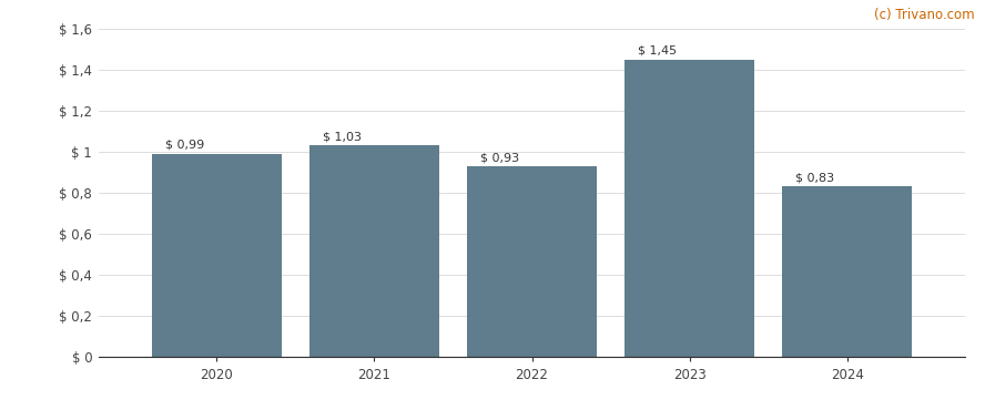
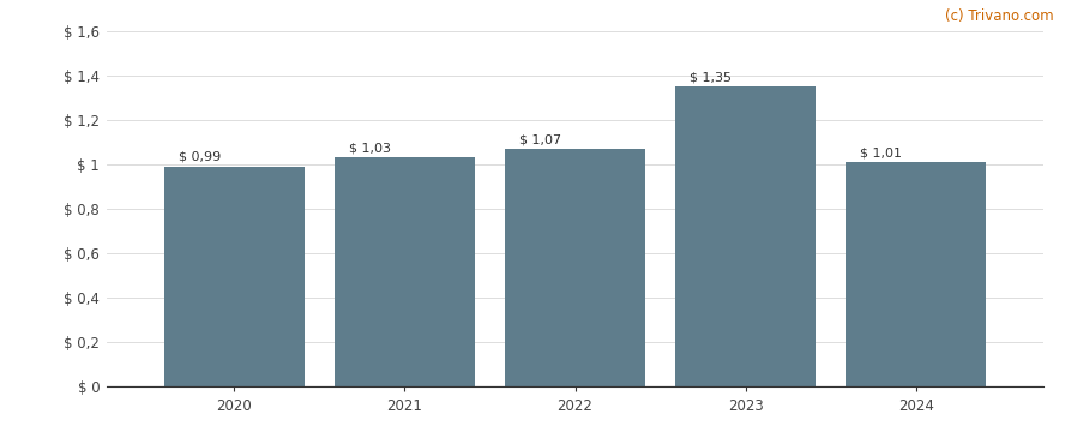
2022: 0,93 -> 1,07
2023: 1,45 -> 1,35
2024: 0,83 -> 1,01
